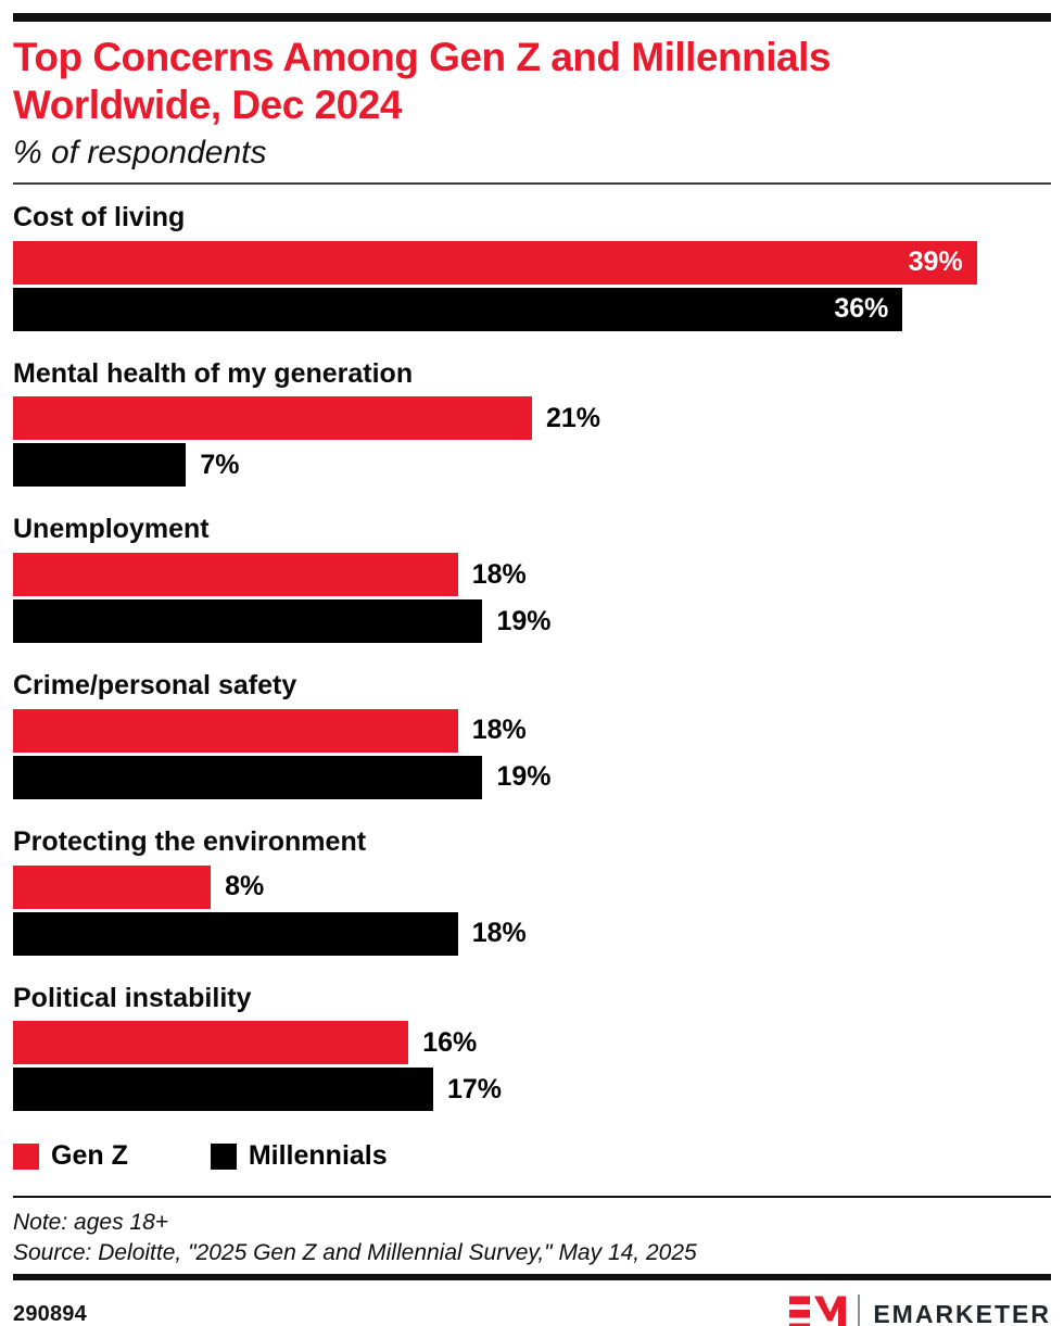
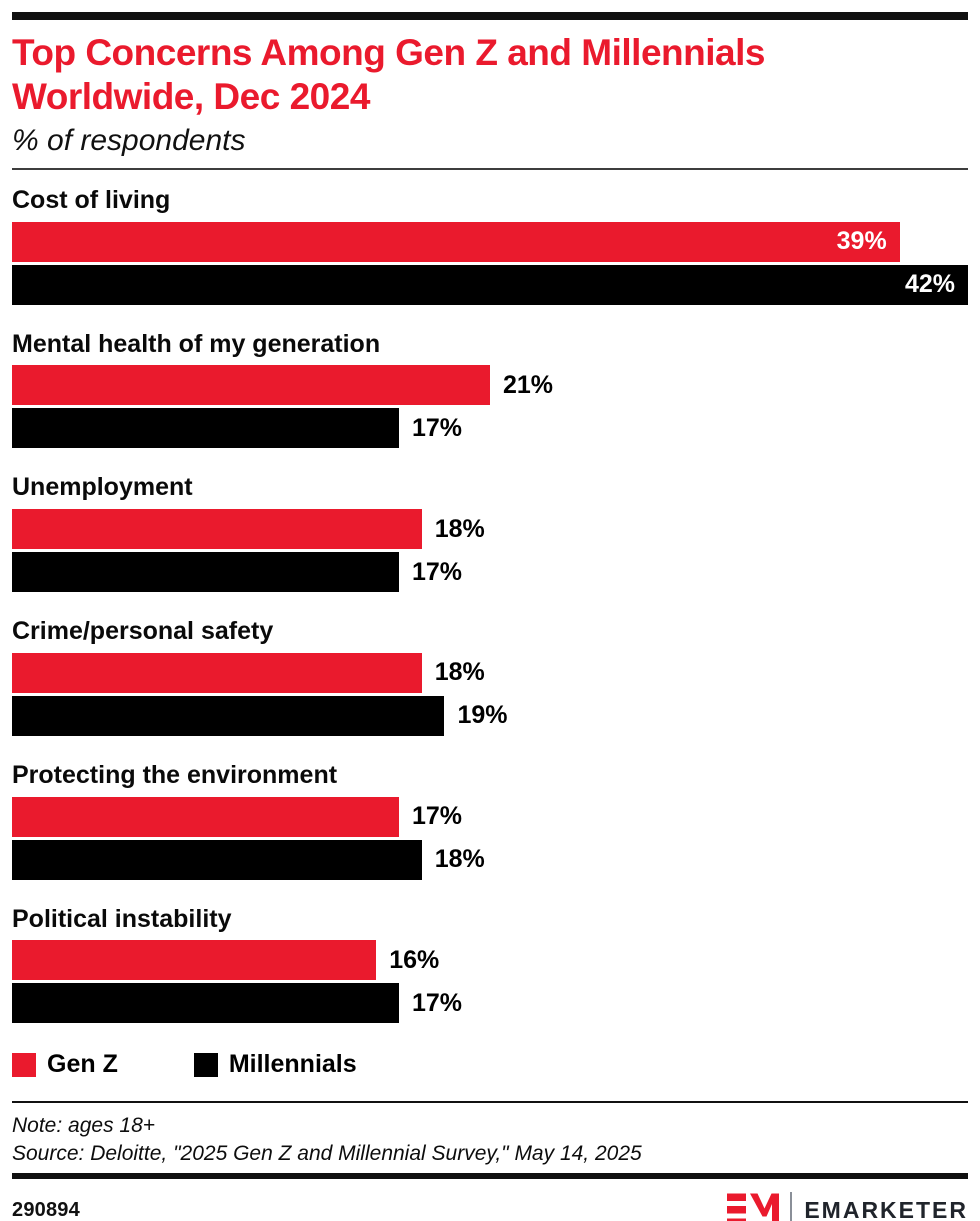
Millennials/Cost of living: 36% -> 42%
Millennials/Mental health of my generation: 7% -> 17%
Millennials/Unemployment: 19% -> 17%
Gen Z/Protecting the environment: 8% -> 17%
